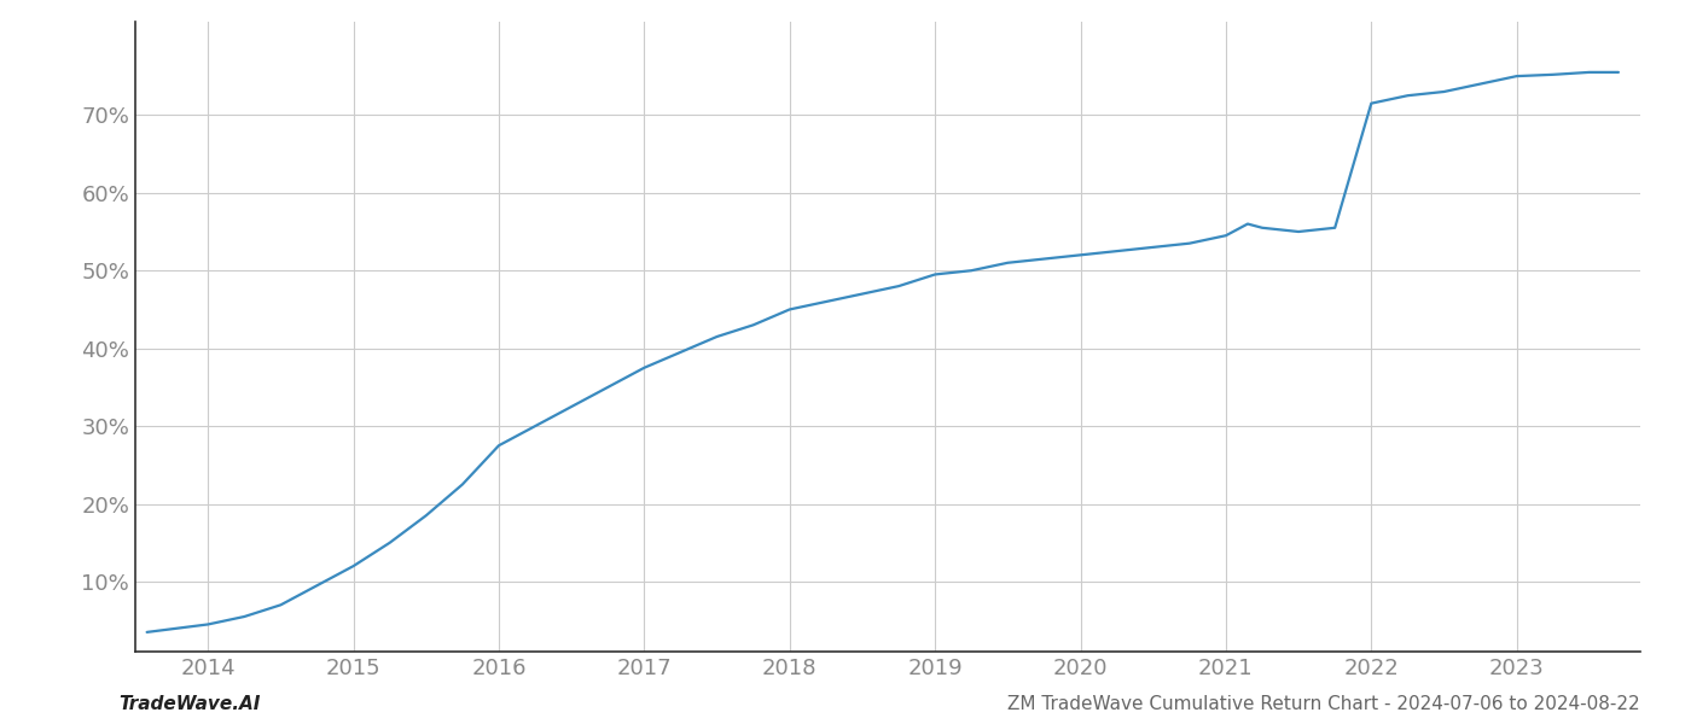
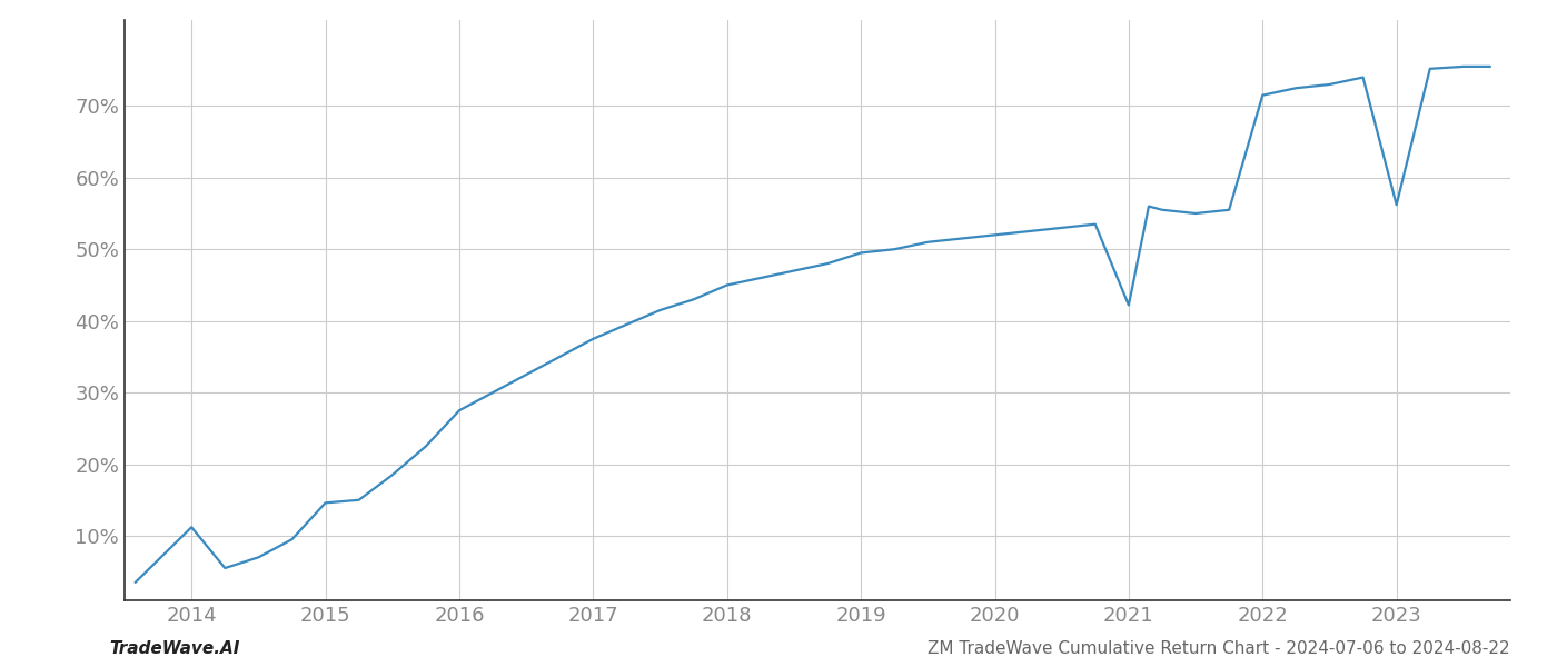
2014: 4.5% -> 11.2%
2015: 12.0% -> 14.6%
2021: 54.5% -> 42.2%
2023: 75.0% -> 56.2%
